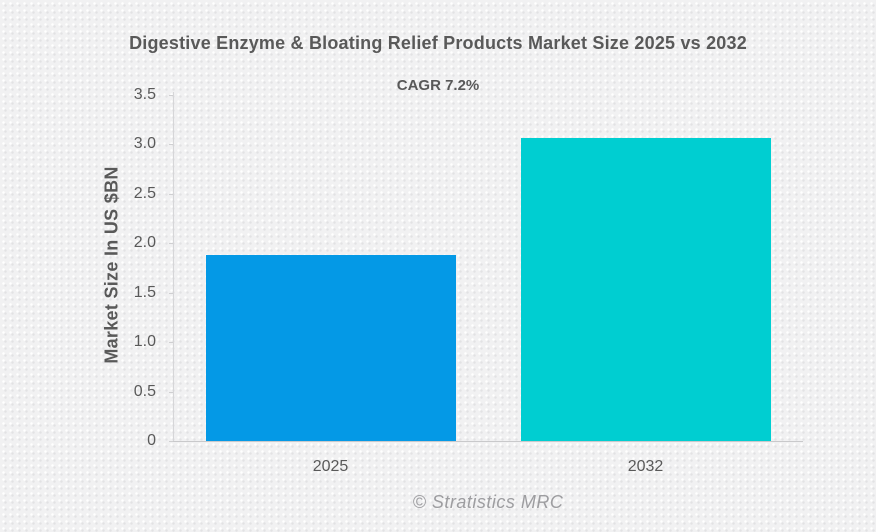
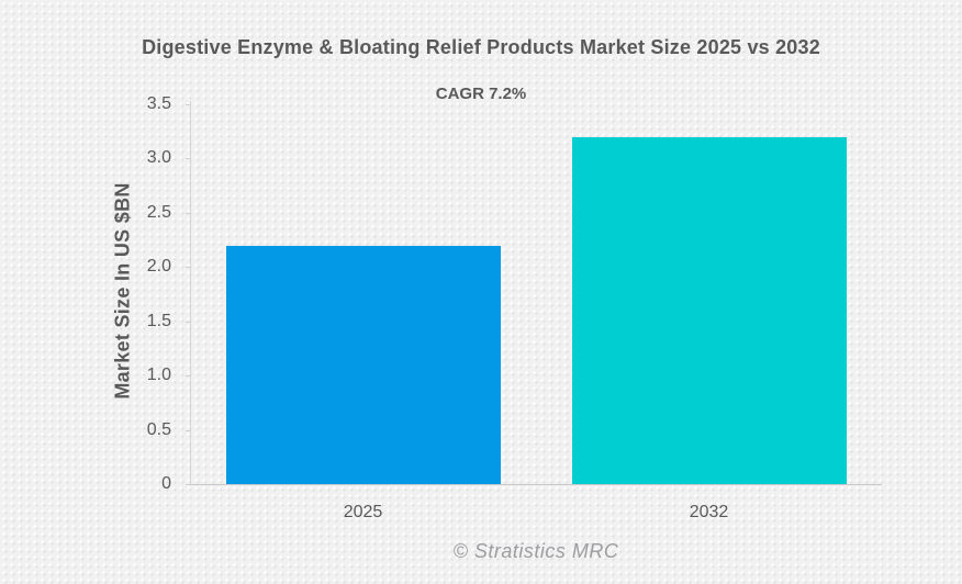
2025: 1.9 -> 2.2
2032: 3.1 -> 3.2
